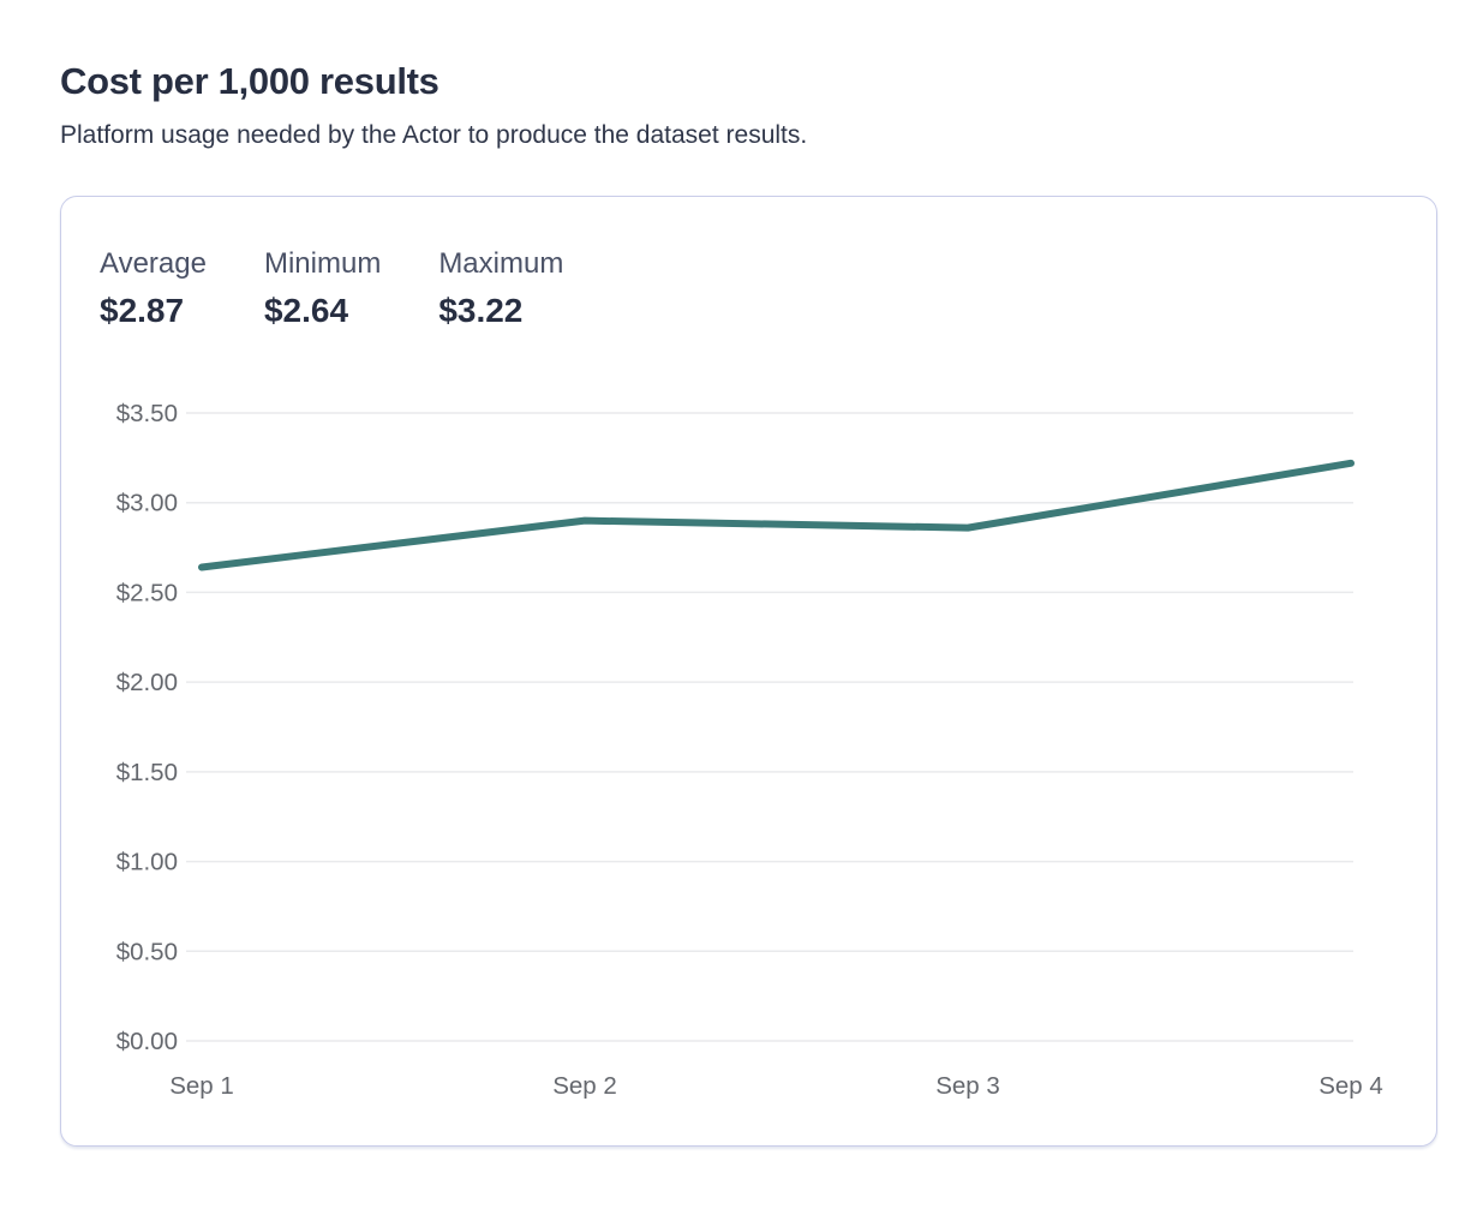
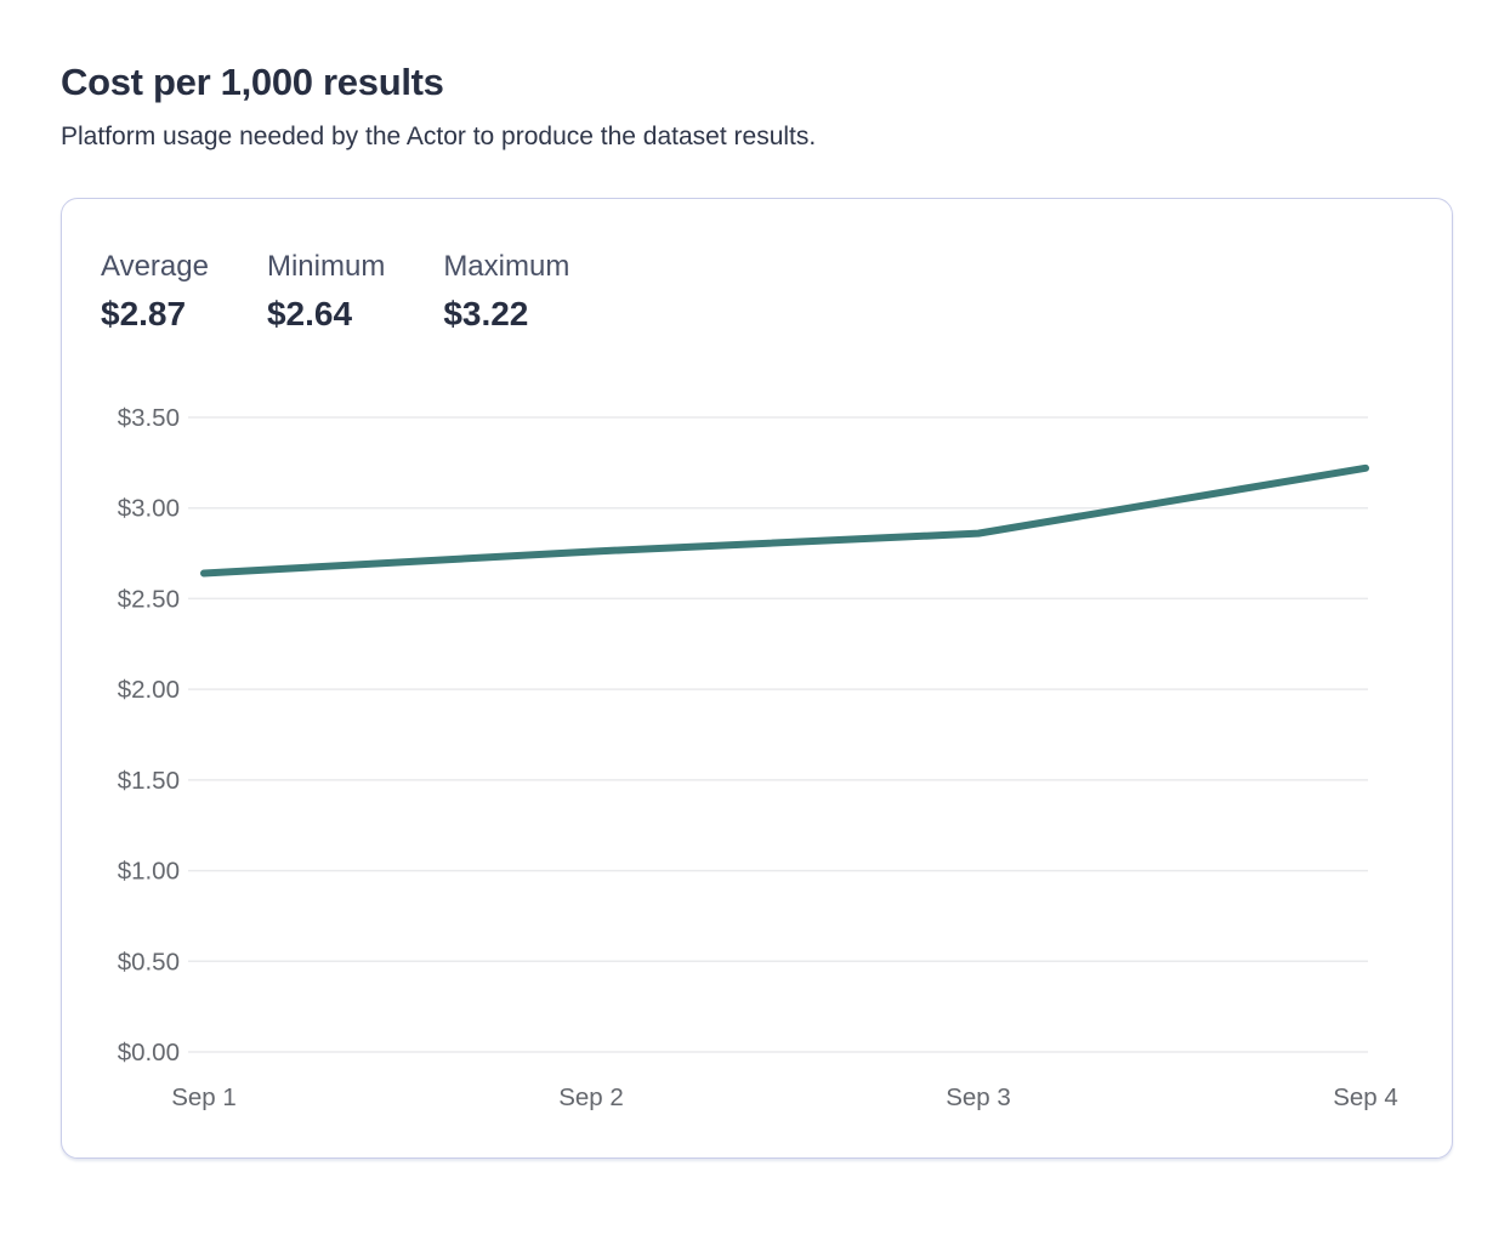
Sep 2: $2.90 -> $2.76
